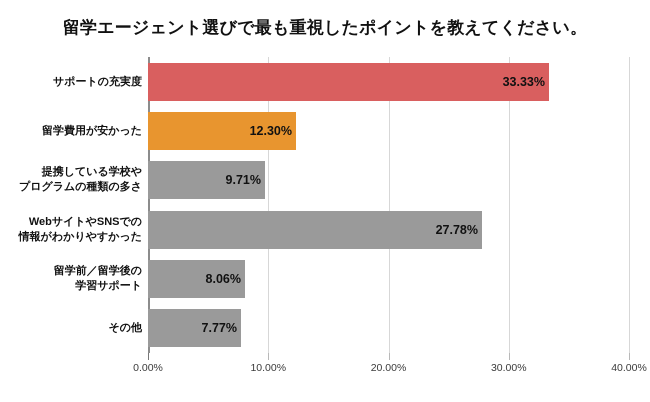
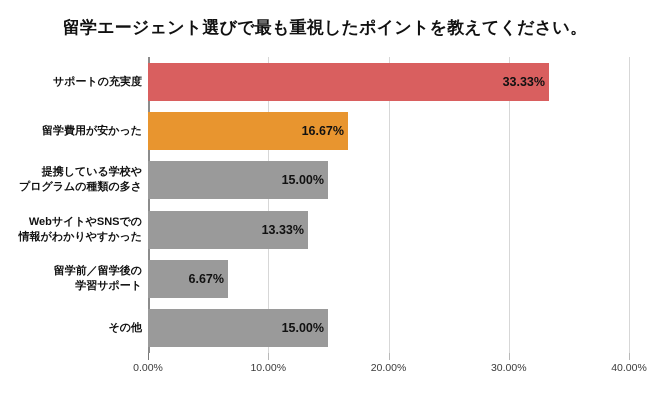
留学費用が安かった: 12.30% -> 16.67%
提携している学校や プログラムの種類の多さ: 9.71% -> 15.00%
WebサイトやSNSでの 情報がわかりやすかった: 27.78% -> 13.33%
留学前／留学後の 学習サポート: 8.06% -> 6.67%
その他: 7.77% -> 15.00%
